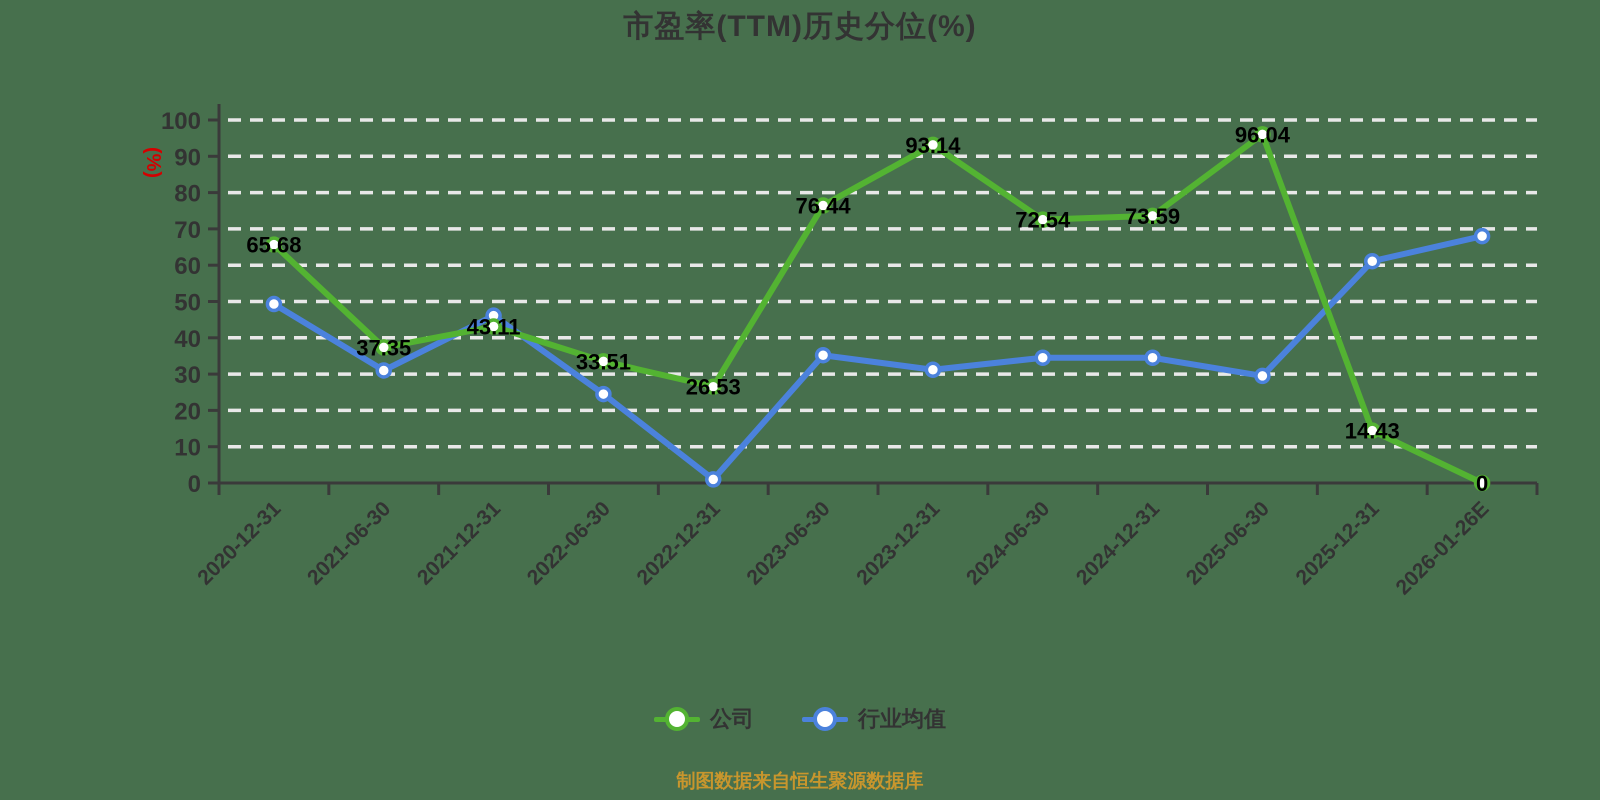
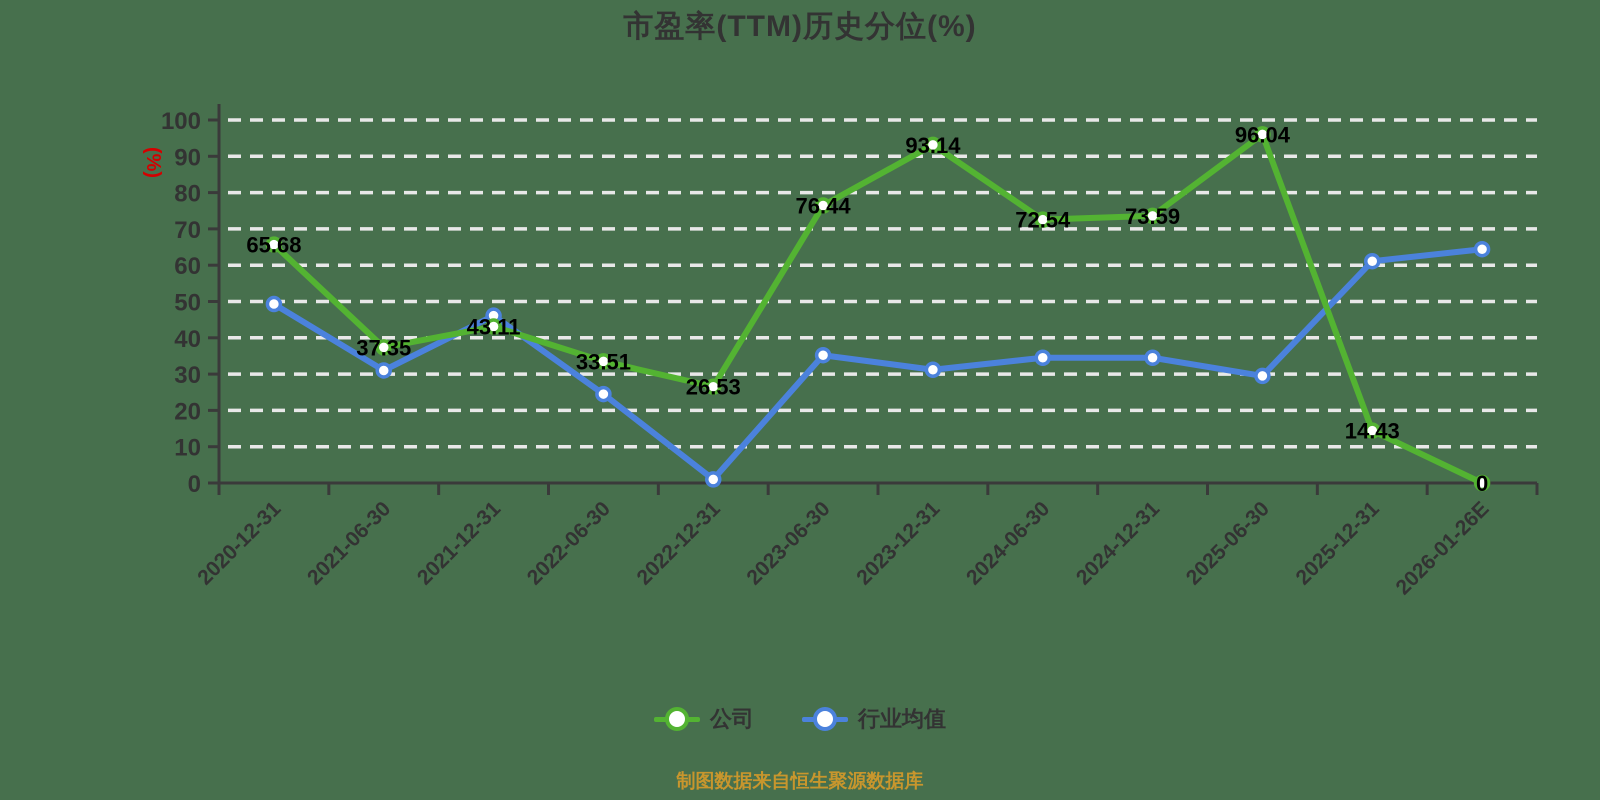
行业均值/2026-01-26E: 68 -> 64
